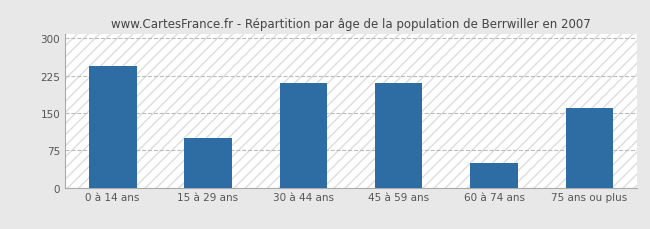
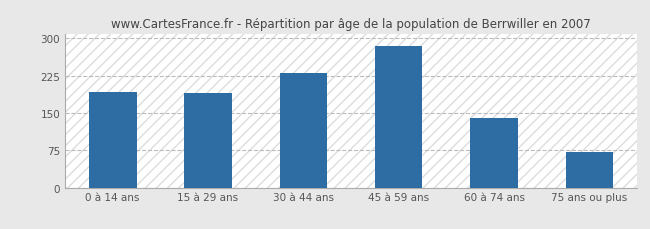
0 à 14 ans: 245 -> 193
15 à 29 ans: 100 -> 190
30 à 44 ans: 210 -> 230
45 à 59 ans: 210 -> 284
60 à 74 ans: 50 -> 140
75 ans ou plus: 160 -> 72
